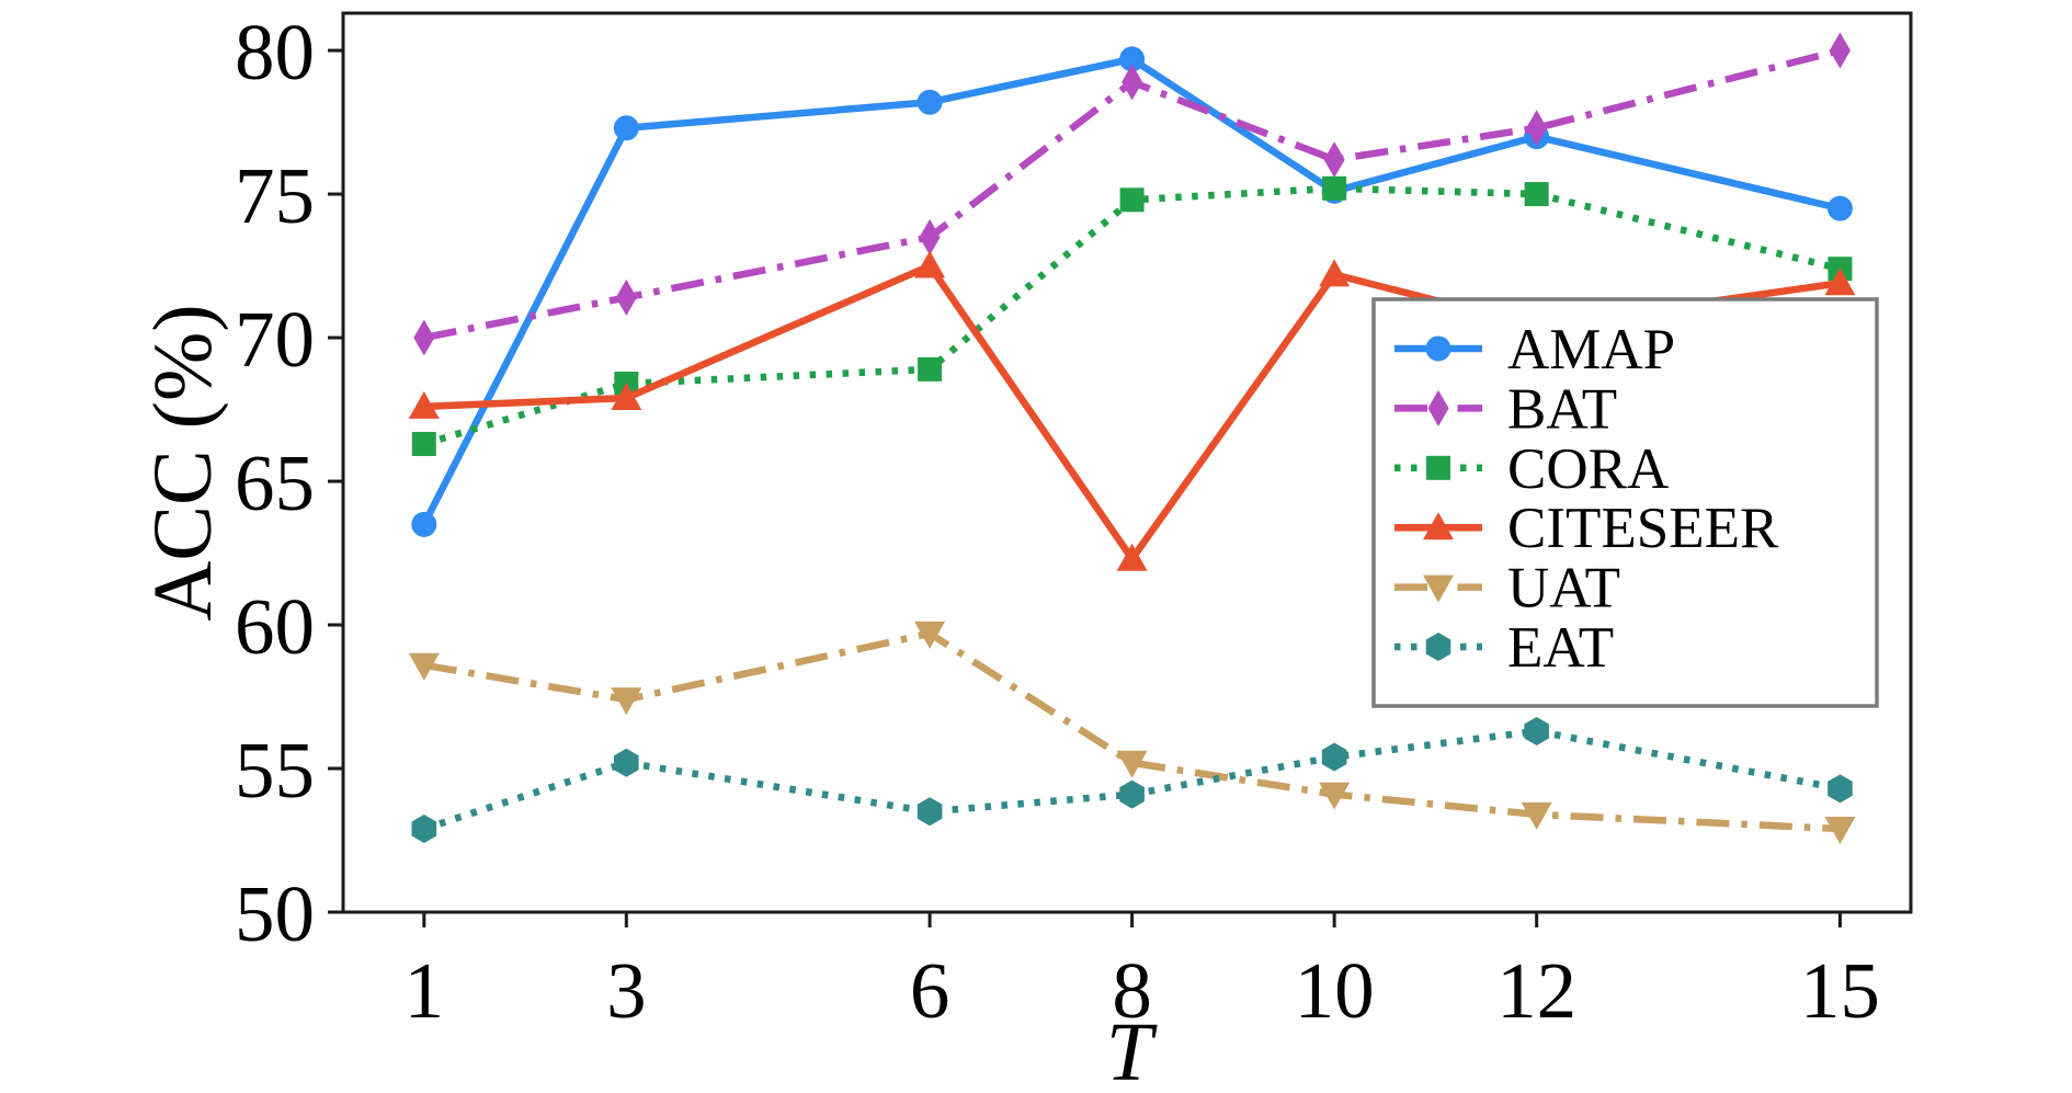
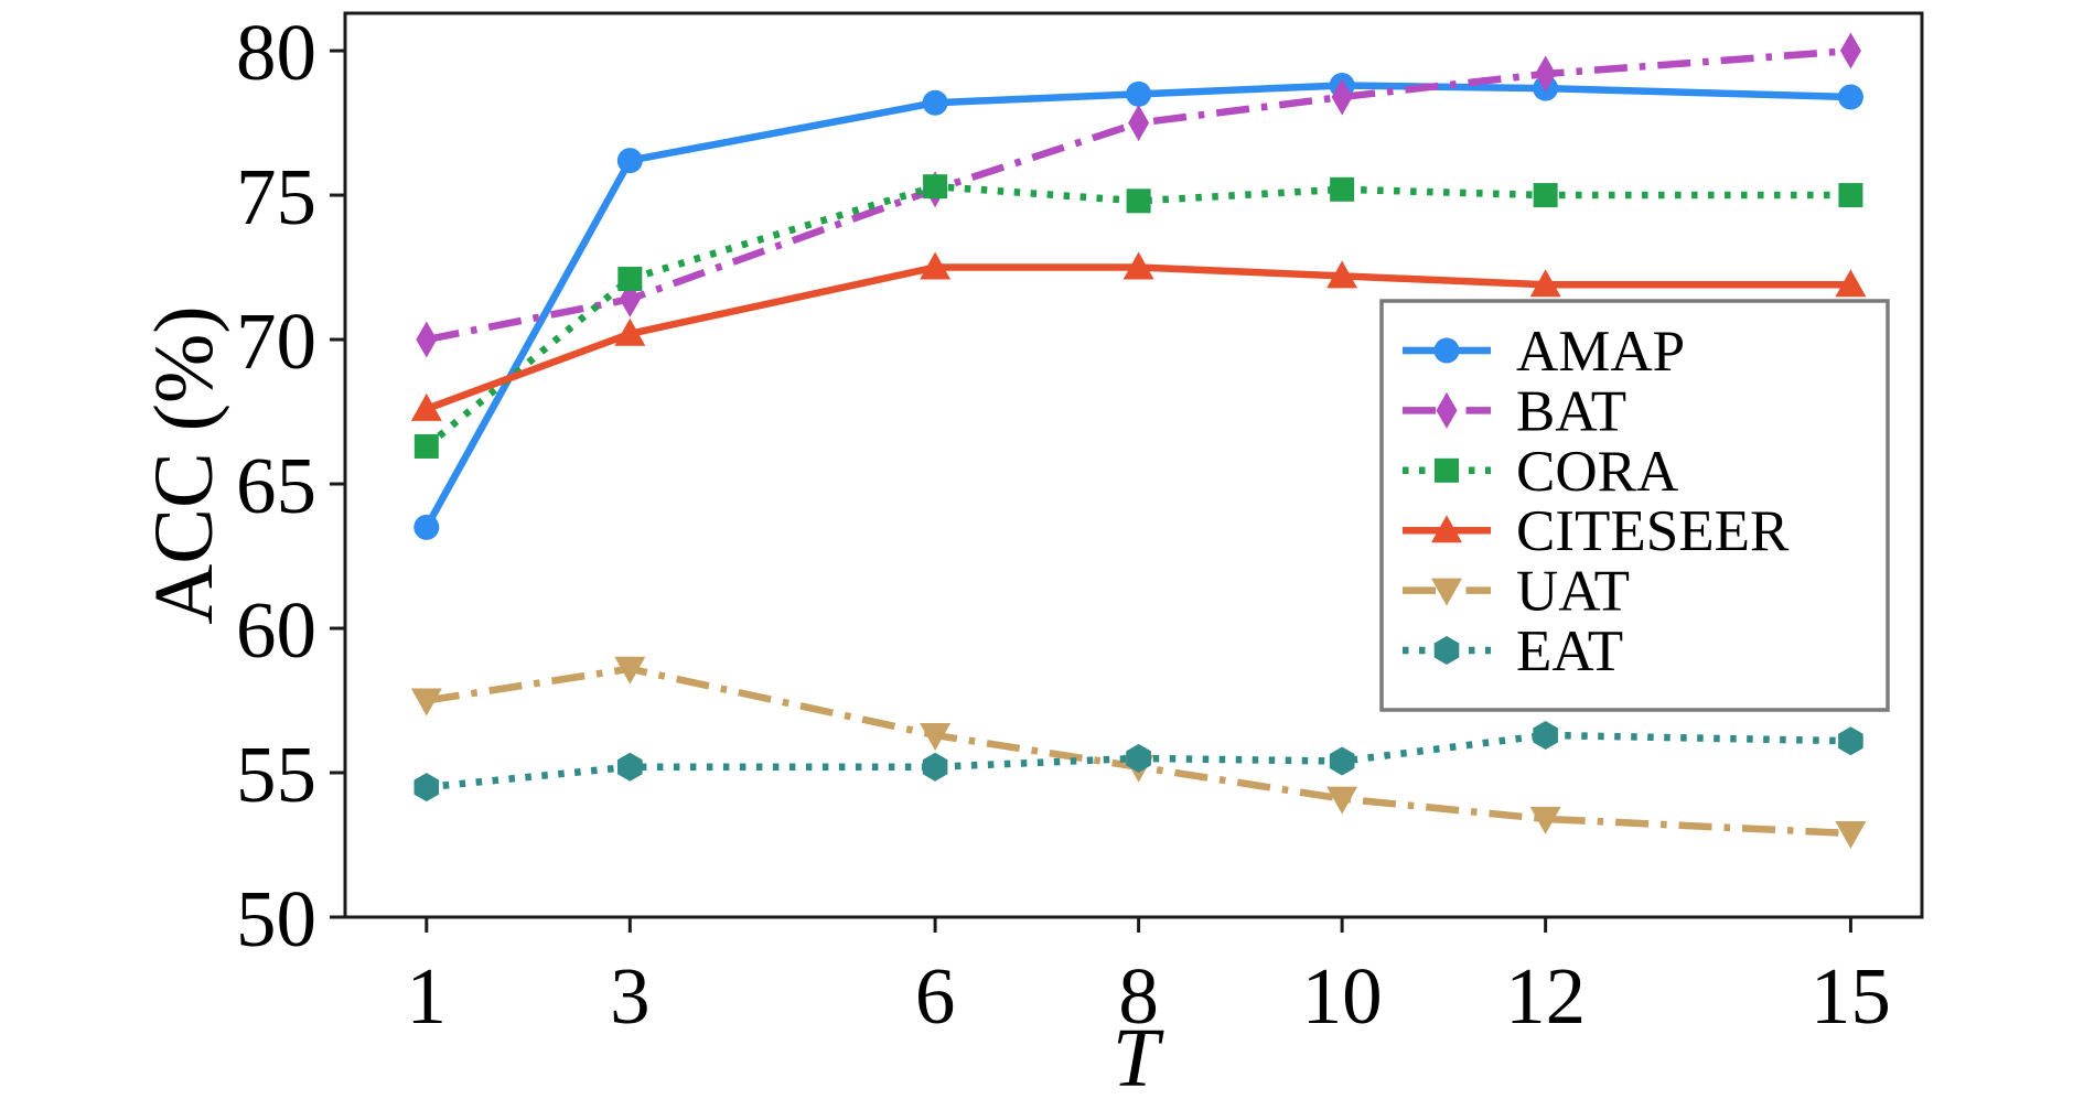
UAT/1: 58.6 -> 57.5
EAT/1: 52.9 -> 54.5
AMAP/3: 77.3 -> 76.2
CORA/3: 68.4 -> 72.1
CITESEER/3: 67.9 -> 70.2
UAT/3: 57.4 -> 58.6
BAT/6: 73.5 -> 75.2
CORA/6: 68.9 -> 75.3
UAT/6: 59.7 -> 56.3
EAT/6: 53.5 -> 55.2
AMAP/8: 79.7 -> 78.5
BAT/8: 78.9 -> 77.5
CITESEER/8: 62.3 -> 72.5
EAT/8: 54.1 -> 55.5
AMAP/10: 75.1 -> 78.8
BAT/10: 76.2 -> 78.4
AMAP/12: 77.0 -> 78.7
BAT/12: 77.3 -> 79.2
CITESEER/12: 70.4 -> 71.9
AMAP/15: 74.5 -> 78.4
CORA/15: 72.4 -> 75.0
EAT/15: 54.3 -> 56.1
